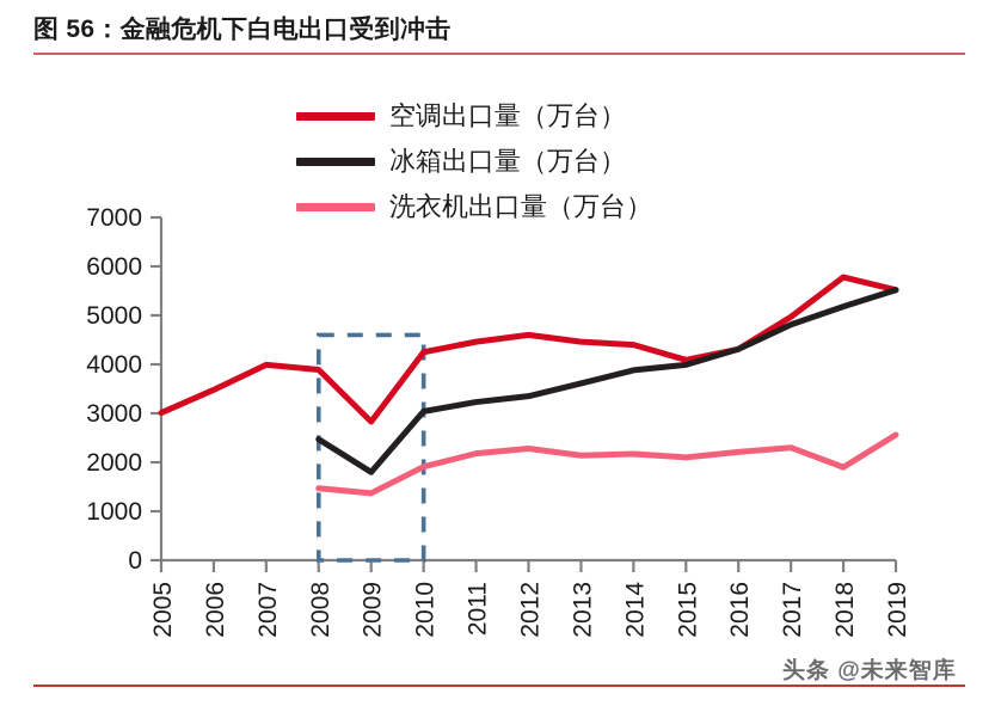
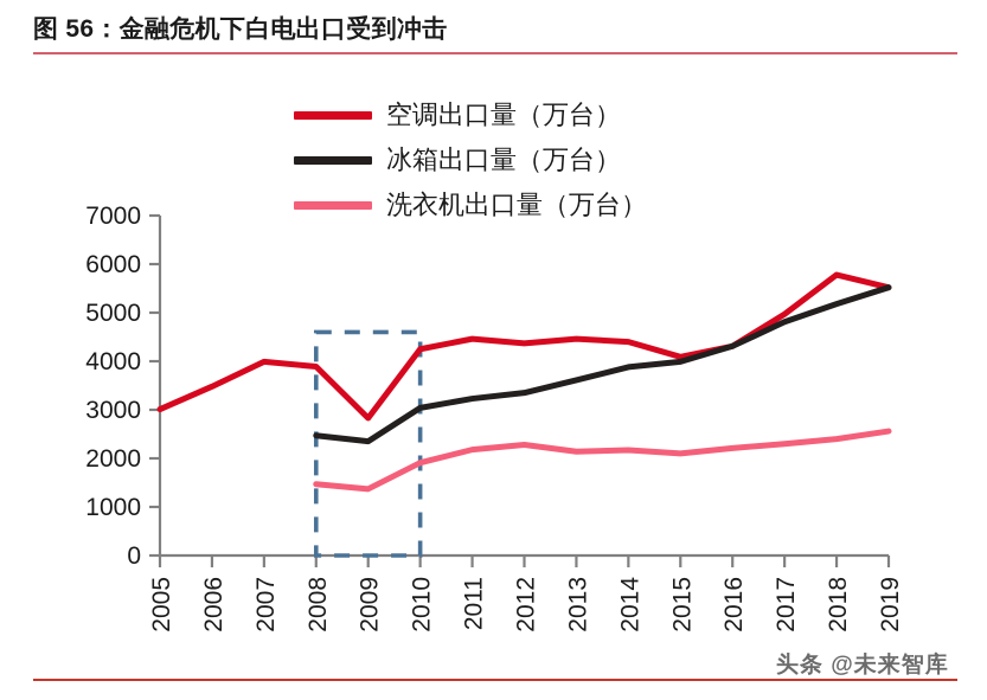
冰箱出口量（万台）/2009: 1800 -> 2400
空调出口量（万台）/2012: 4600 -> 4400
洗衣机出口量（万台）/2018: 1900 -> 2400
